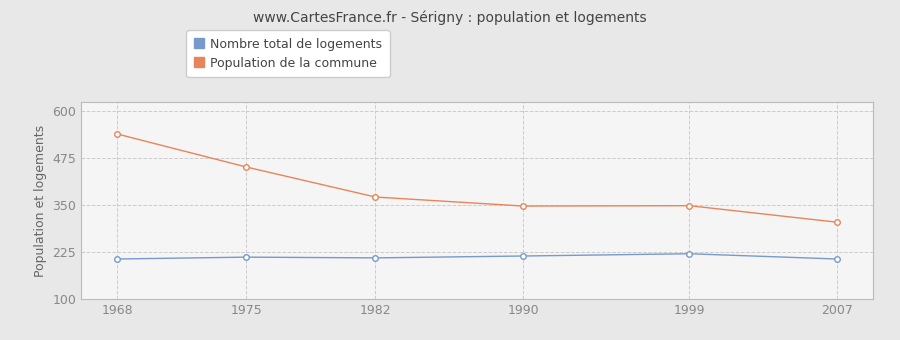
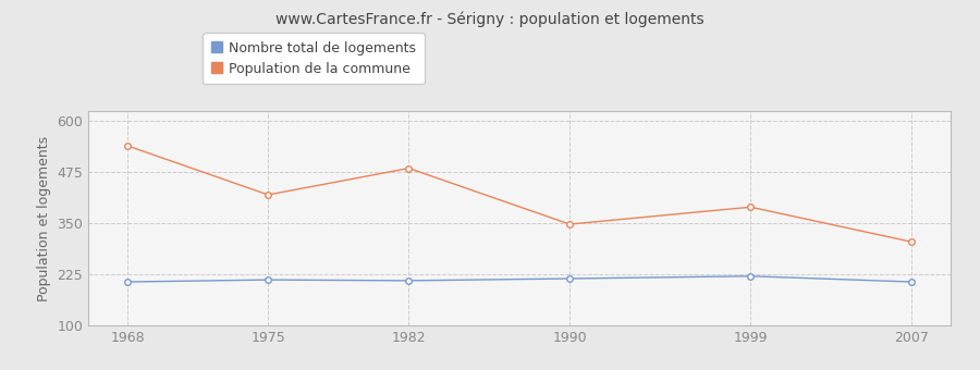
Population de la commune/1975: 452 -> 420
Population de la commune/1982: 372 -> 485
Population de la commune/1999: 349 -> 390
